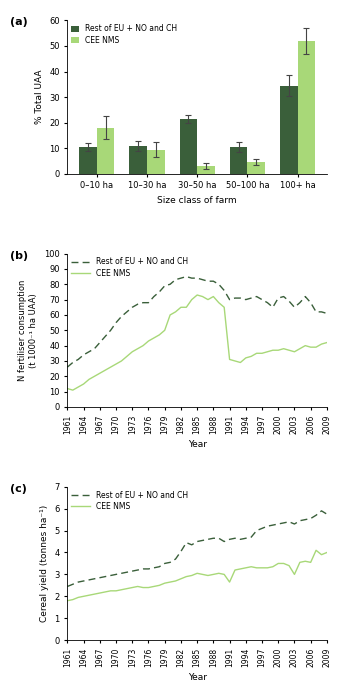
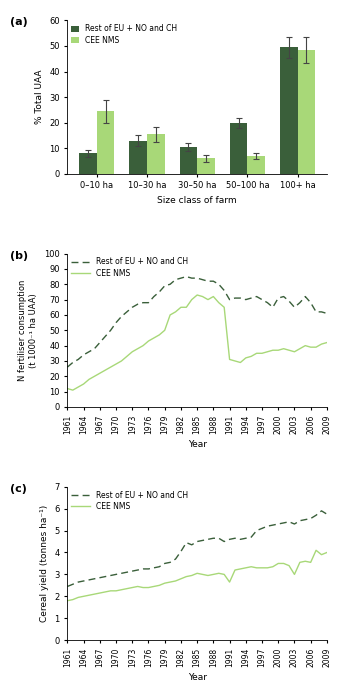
Rest of EU + NO and CH/0–10 ha: 10.5 -> 8.0
CEE NMS/0–10 ha: 18.0 -> 24.5
Rest of EU + NO and CH/10–30 ha: 11.0 -> 13.0
CEE NMS/10–30 ha: 9.5 -> 15.5
Rest of EU + NO and CH/30–50 ha: 21.5 -> 10.5
CEE NMS/30–50 ha: 3.0 -> 6.0
Rest of EU + NO and CH/50–100 ha: 10.5 -> 20.0
CEE NMS/50–100 ha: 4.5 -> 7.0
Rest of EU + NO and CH/100+ ha: 34.5 -> 49.5
CEE NMS/100+ ha: 52.0 -> 48.5
